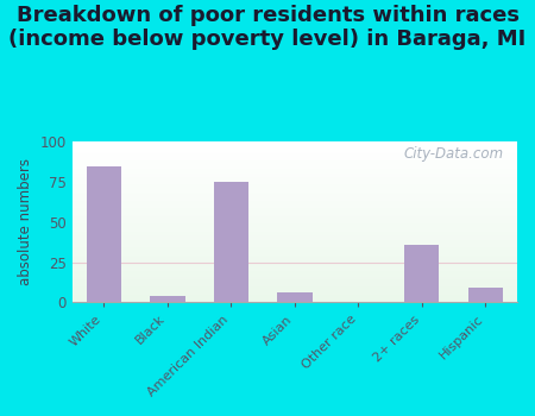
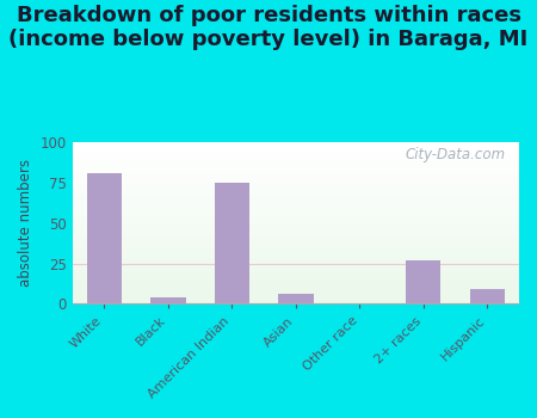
White: 85 -> 81
2+ races: 36 -> 27
